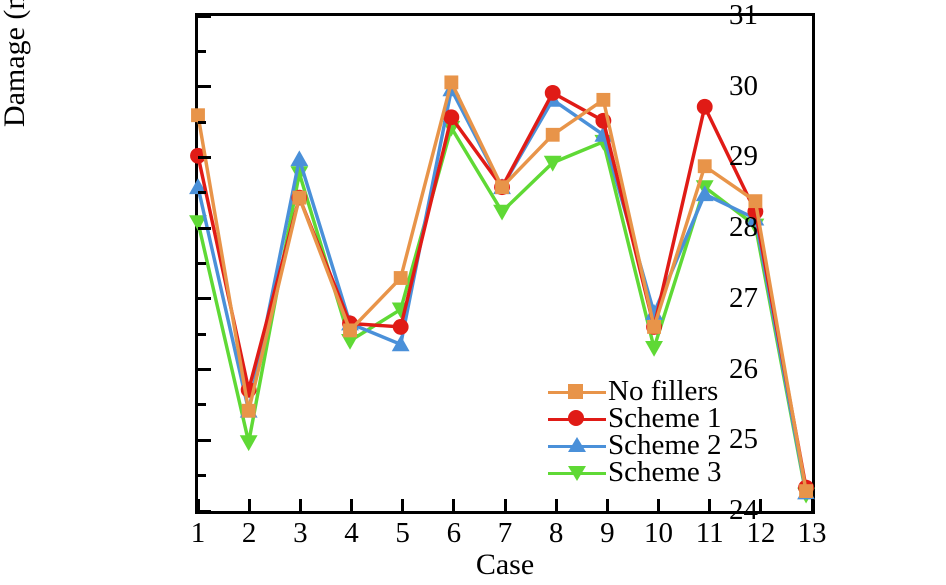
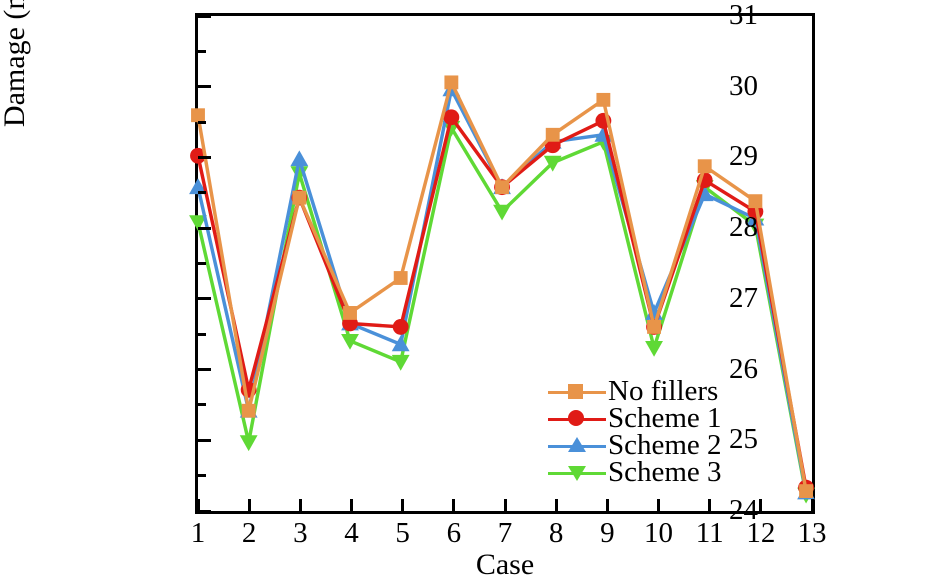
No fillers/4: 26.5 -> 26.8
Scheme 3/5: 26.8 -> 26.1
Scheme 1/8: 29.9 -> 29.1
Scheme 2/8: 29.8 -> 29.2
Scheme 1/11: 29.7 -> 28.6
